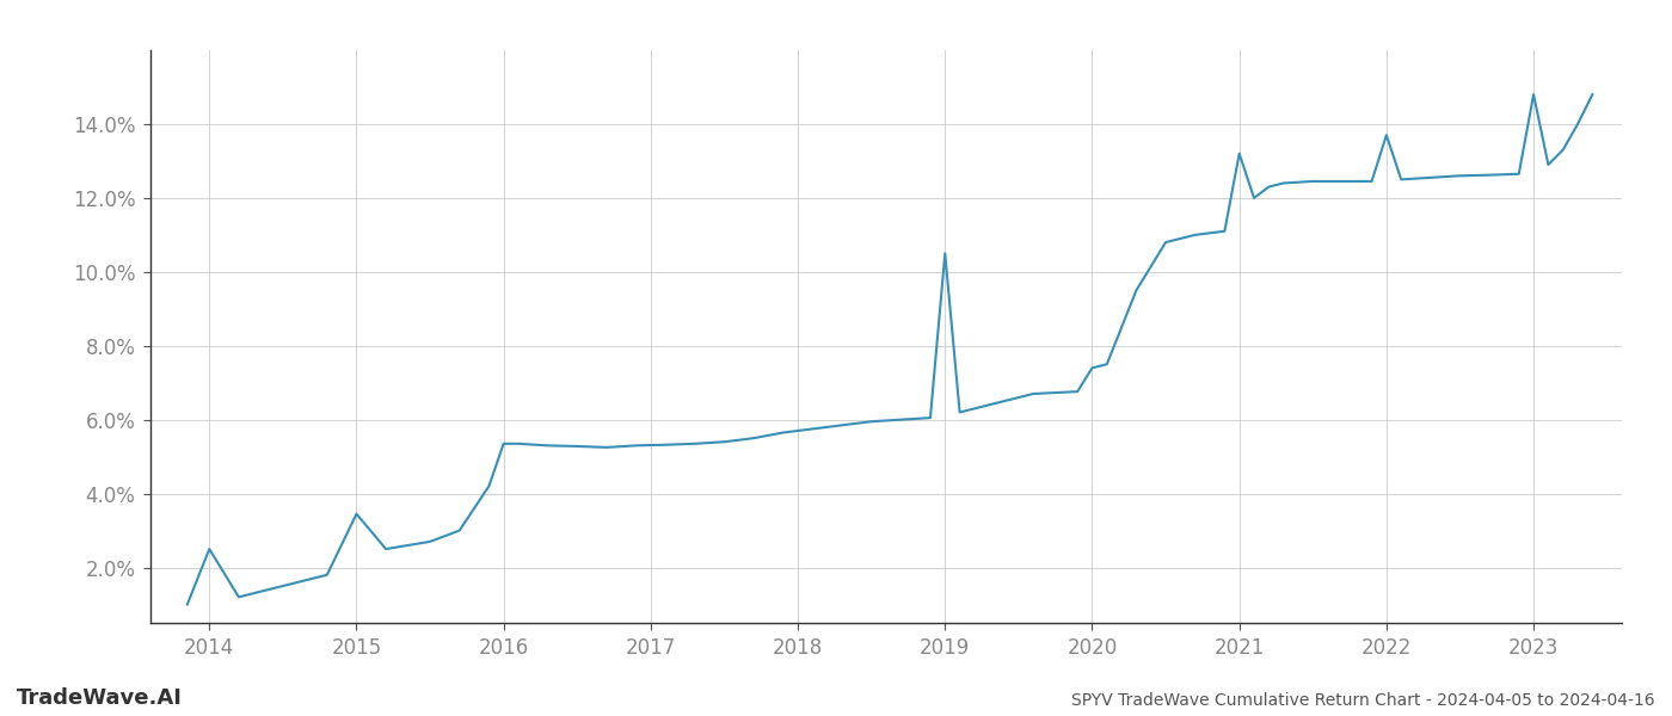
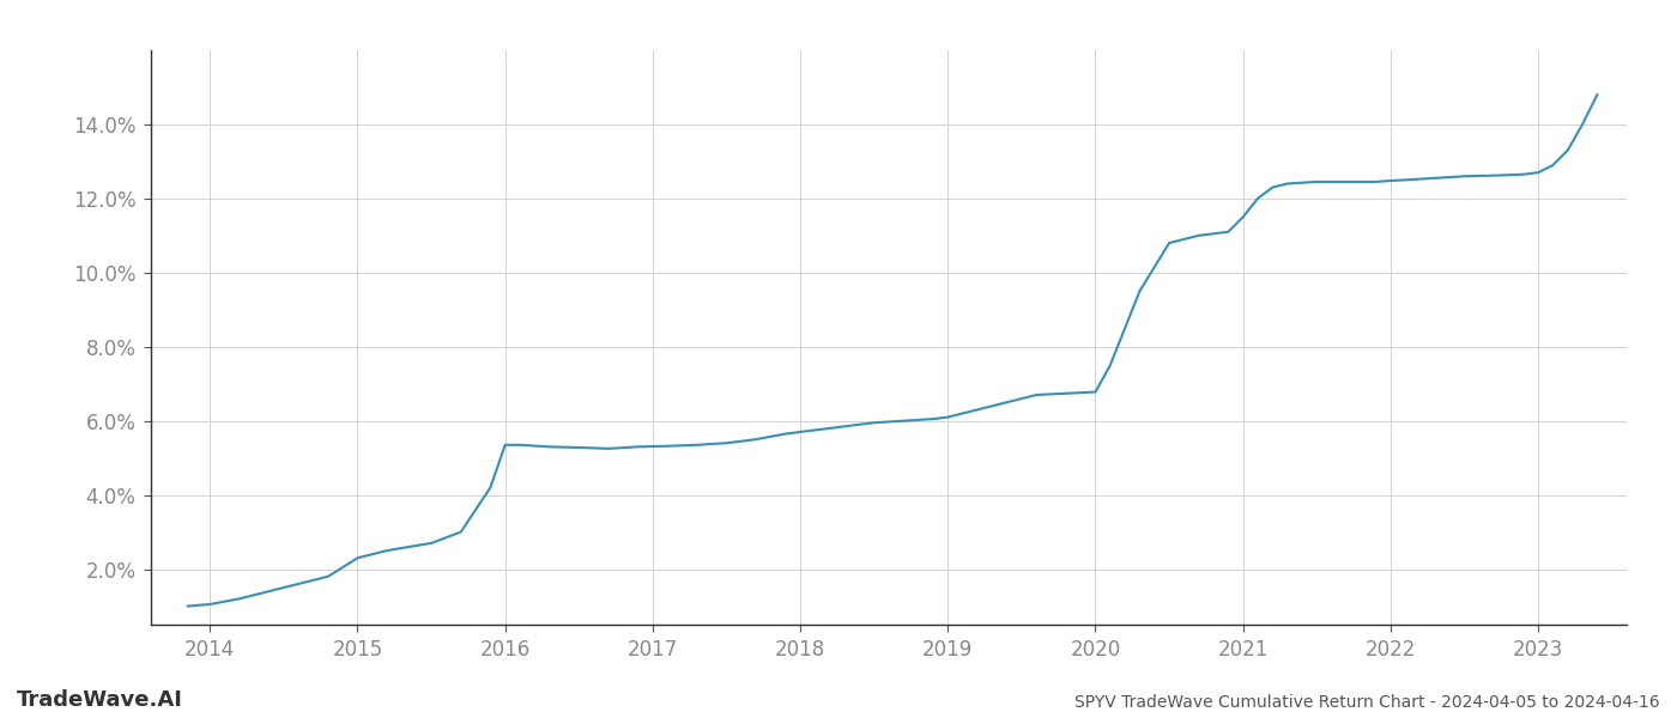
2014: 2.50% -> 1.05%
2015: 3.45% -> 2.30%
2019: 10.50% -> 6.10%
2020: 7.40% -> 6.78%
2021: 13.20% -> 11.50%
2022: 13.70% -> 12.48%
2023: 14.80% -> 12.70%
